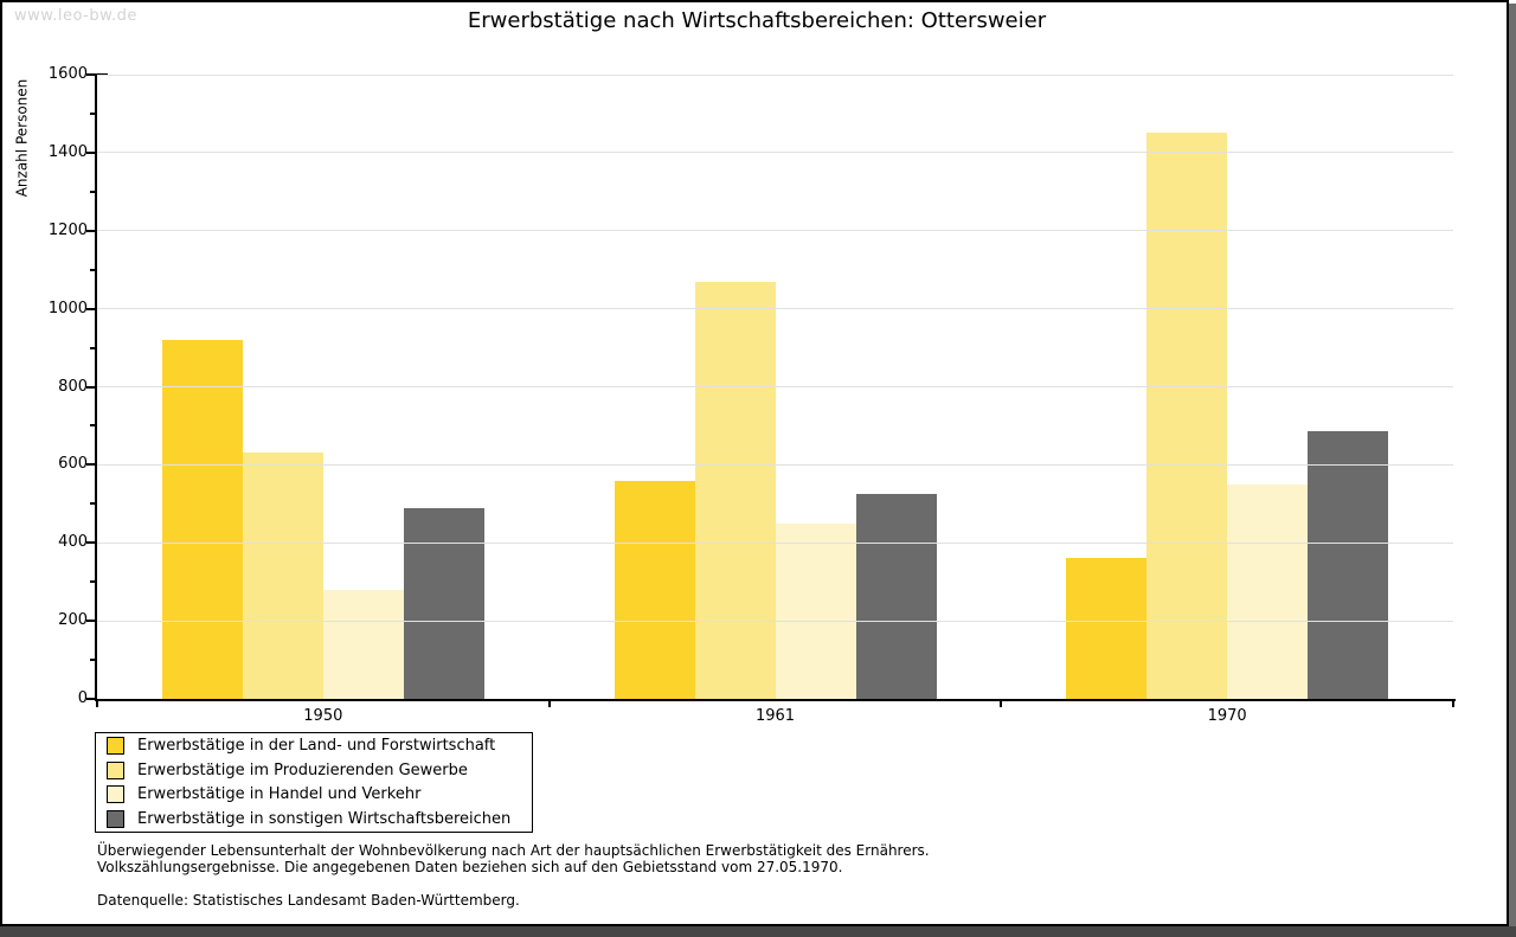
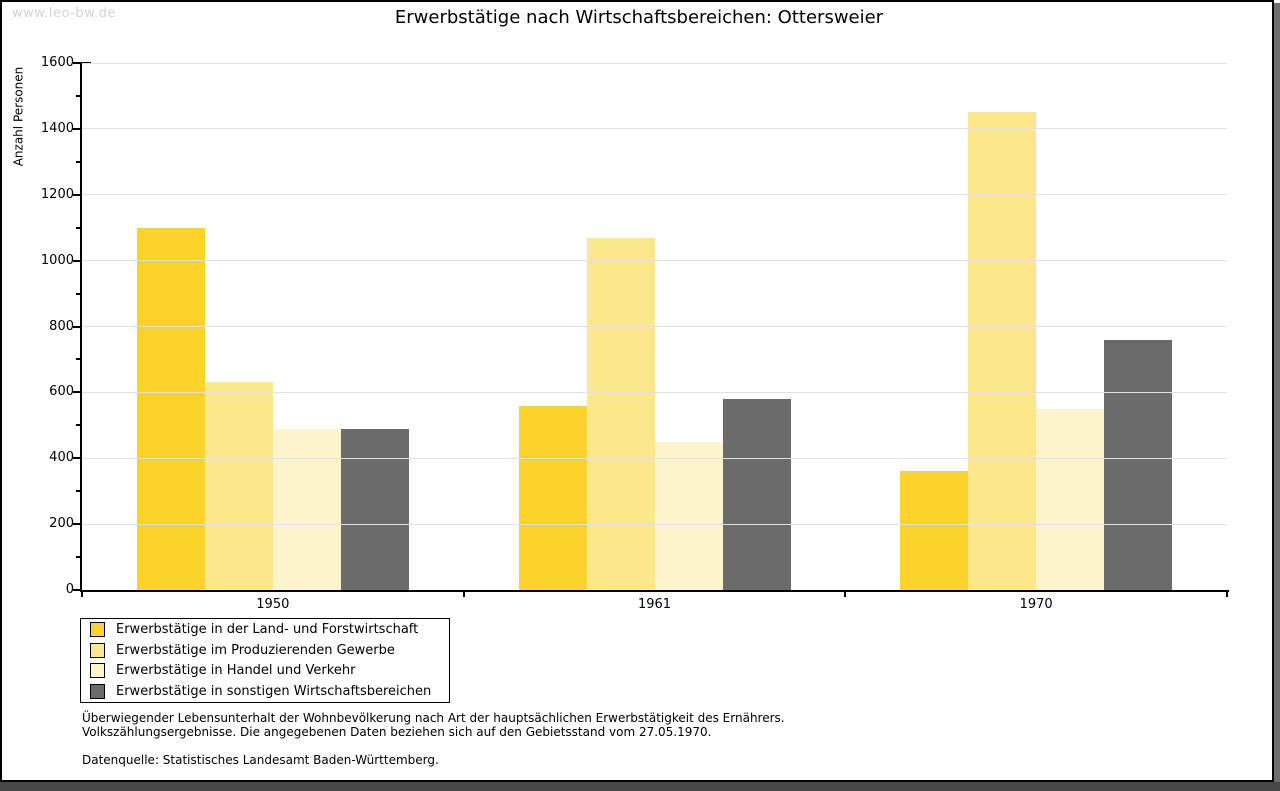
Erwerbstätige in der Land- und Forstwirtschaft/1950: 920 -> 1100
Erwerbstätige in Handel und Verkehr/1950: 280 -> 490
Erwerbstätige in sonstigen Wirtschaftsbereichen/1961: 520 -> 580
Erwerbstätige in sonstigen Wirtschaftsbereichen/1970: 680 -> 760
